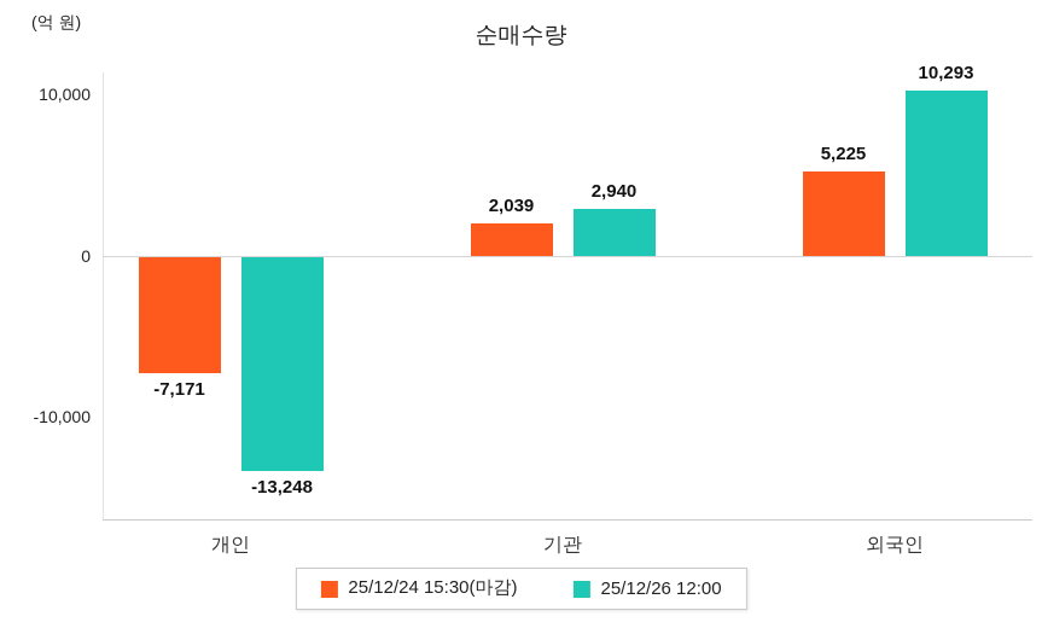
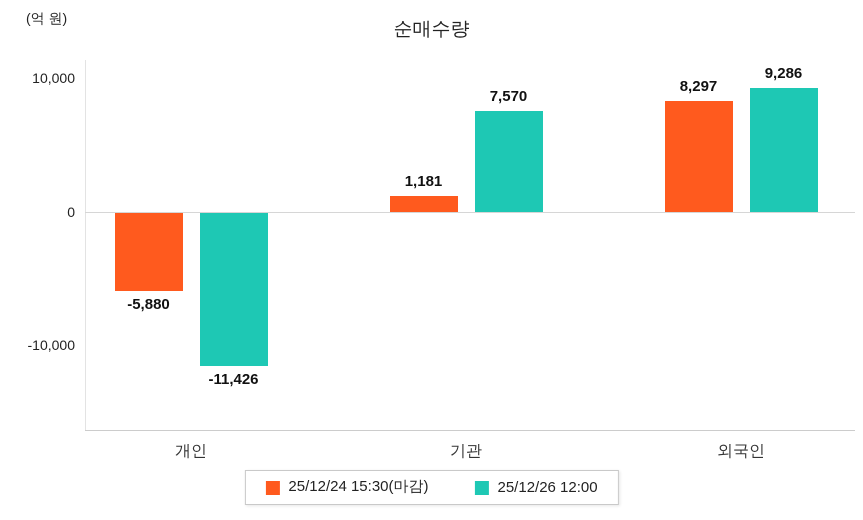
25/12/24 15:30(마감)/개인: -7,171 -> -5,880
25/12/26 12:00/개인: -13,248 -> -11,426
25/12/24 15:30(마감)/기관: 2,039 -> 1,181
25/12/26 12:00/기관: 2,940 -> 7,570
25/12/24 15:30(마감)/외국인: 5,225 -> 8,297
25/12/26 12:00/외국인: 10,293 -> 9,286
